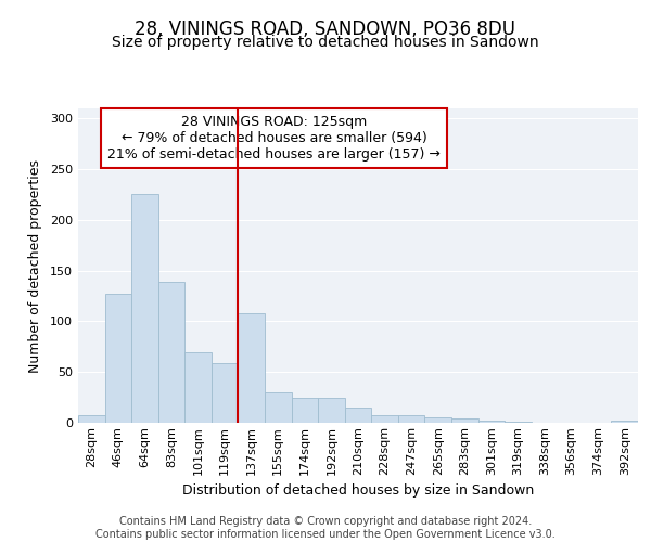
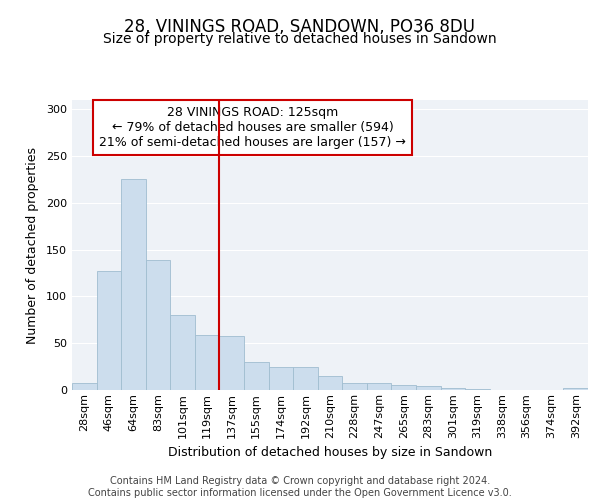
101sqm: 70 -> 80
137sqm: 108 -> 58
